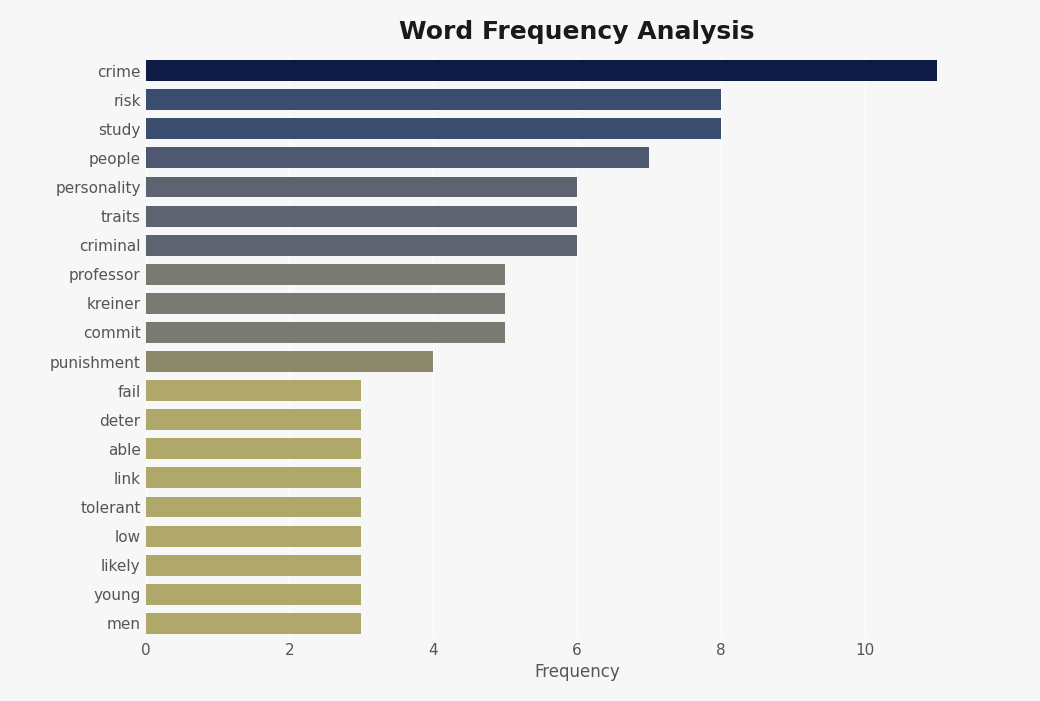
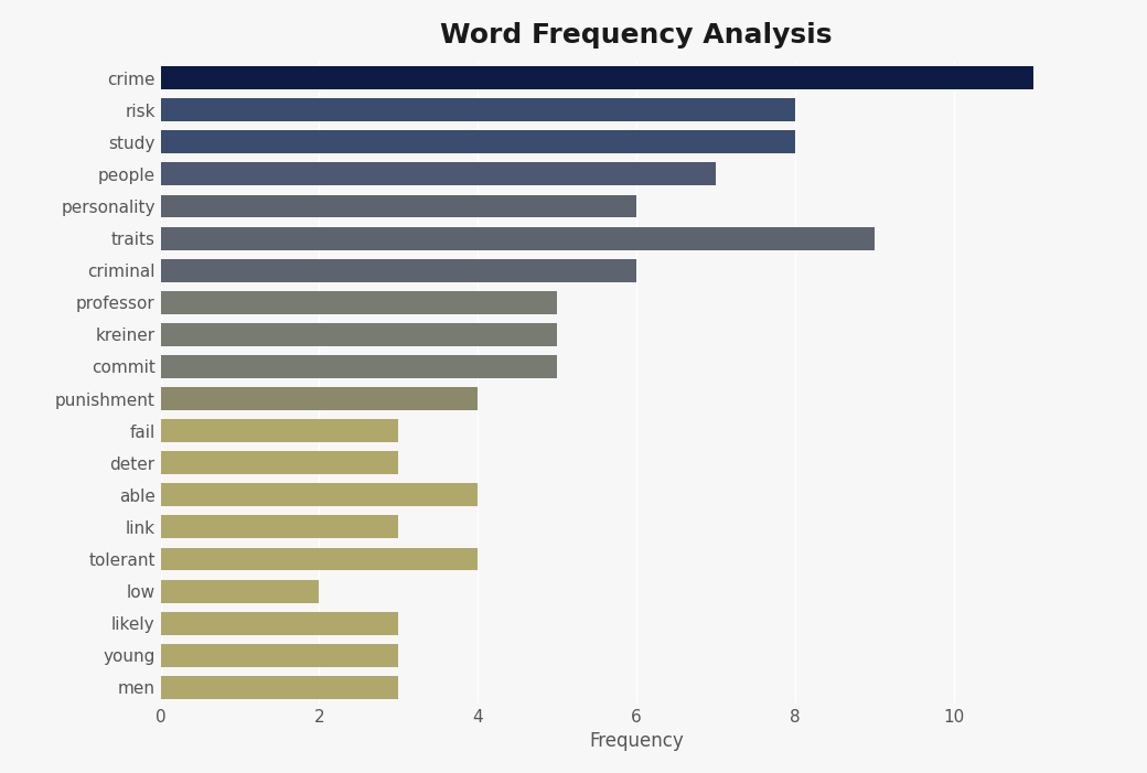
traits: 6 -> 9
able: 3 -> 4
tolerant: 3 -> 4
low: 3 -> 2
